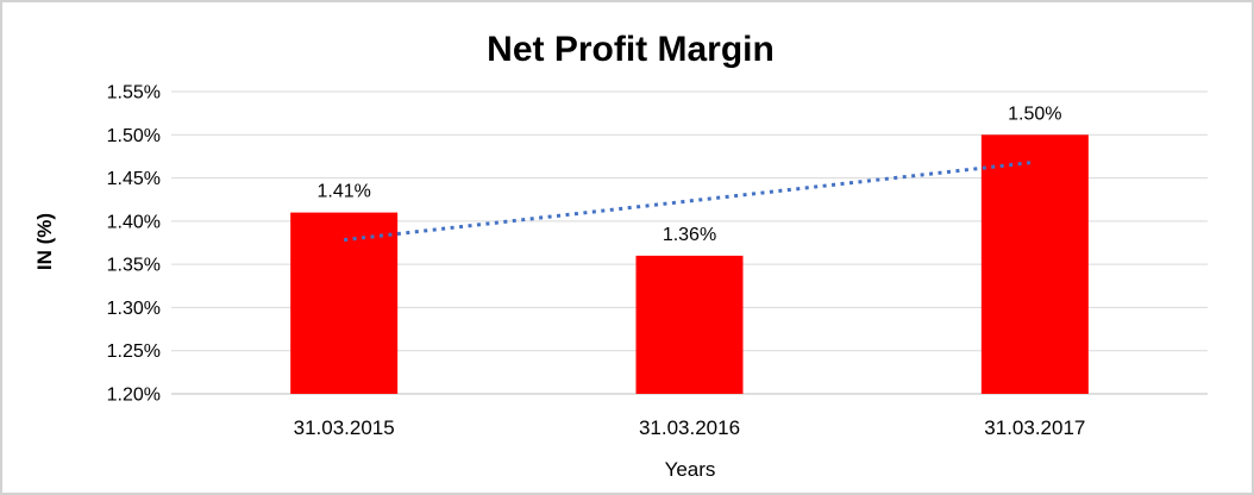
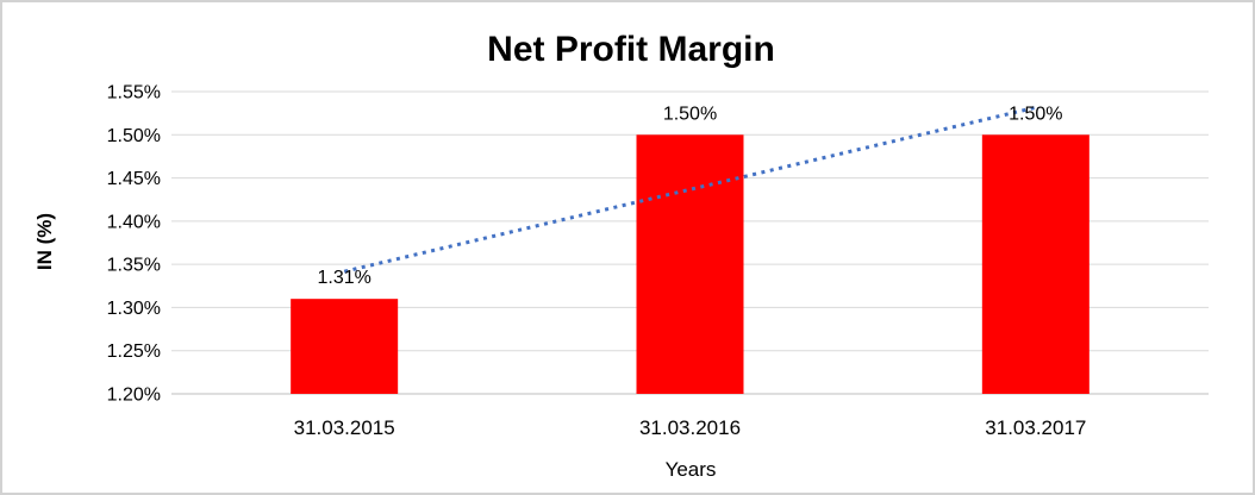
31.03.2015: 1.41% -> 1.31%
31.03.2016: 1.36% -> 1.50%
